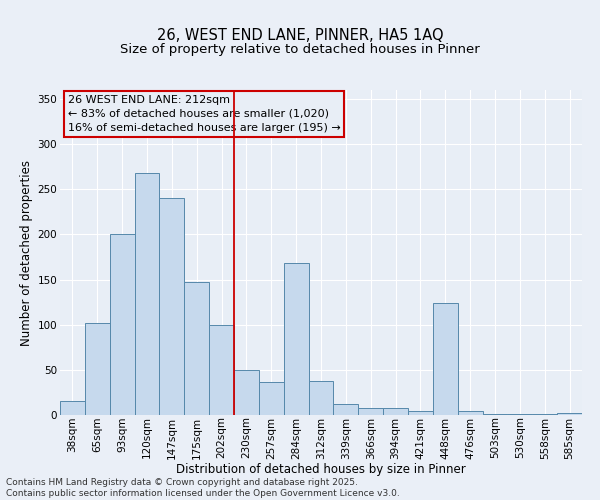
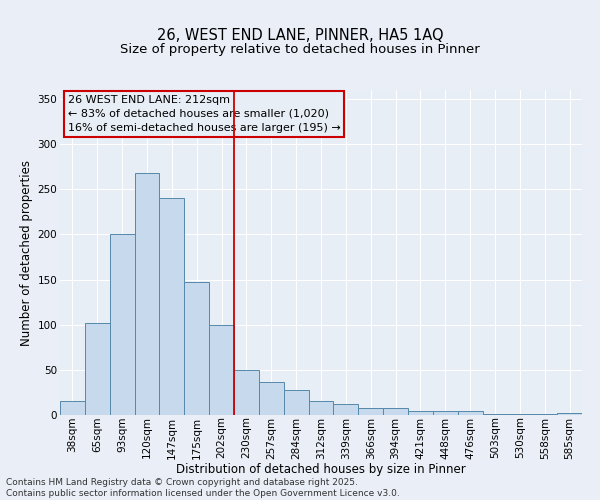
284sqm: 168 -> 28
312sqm: 38 -> 15
448sqm: 124 -> 4
